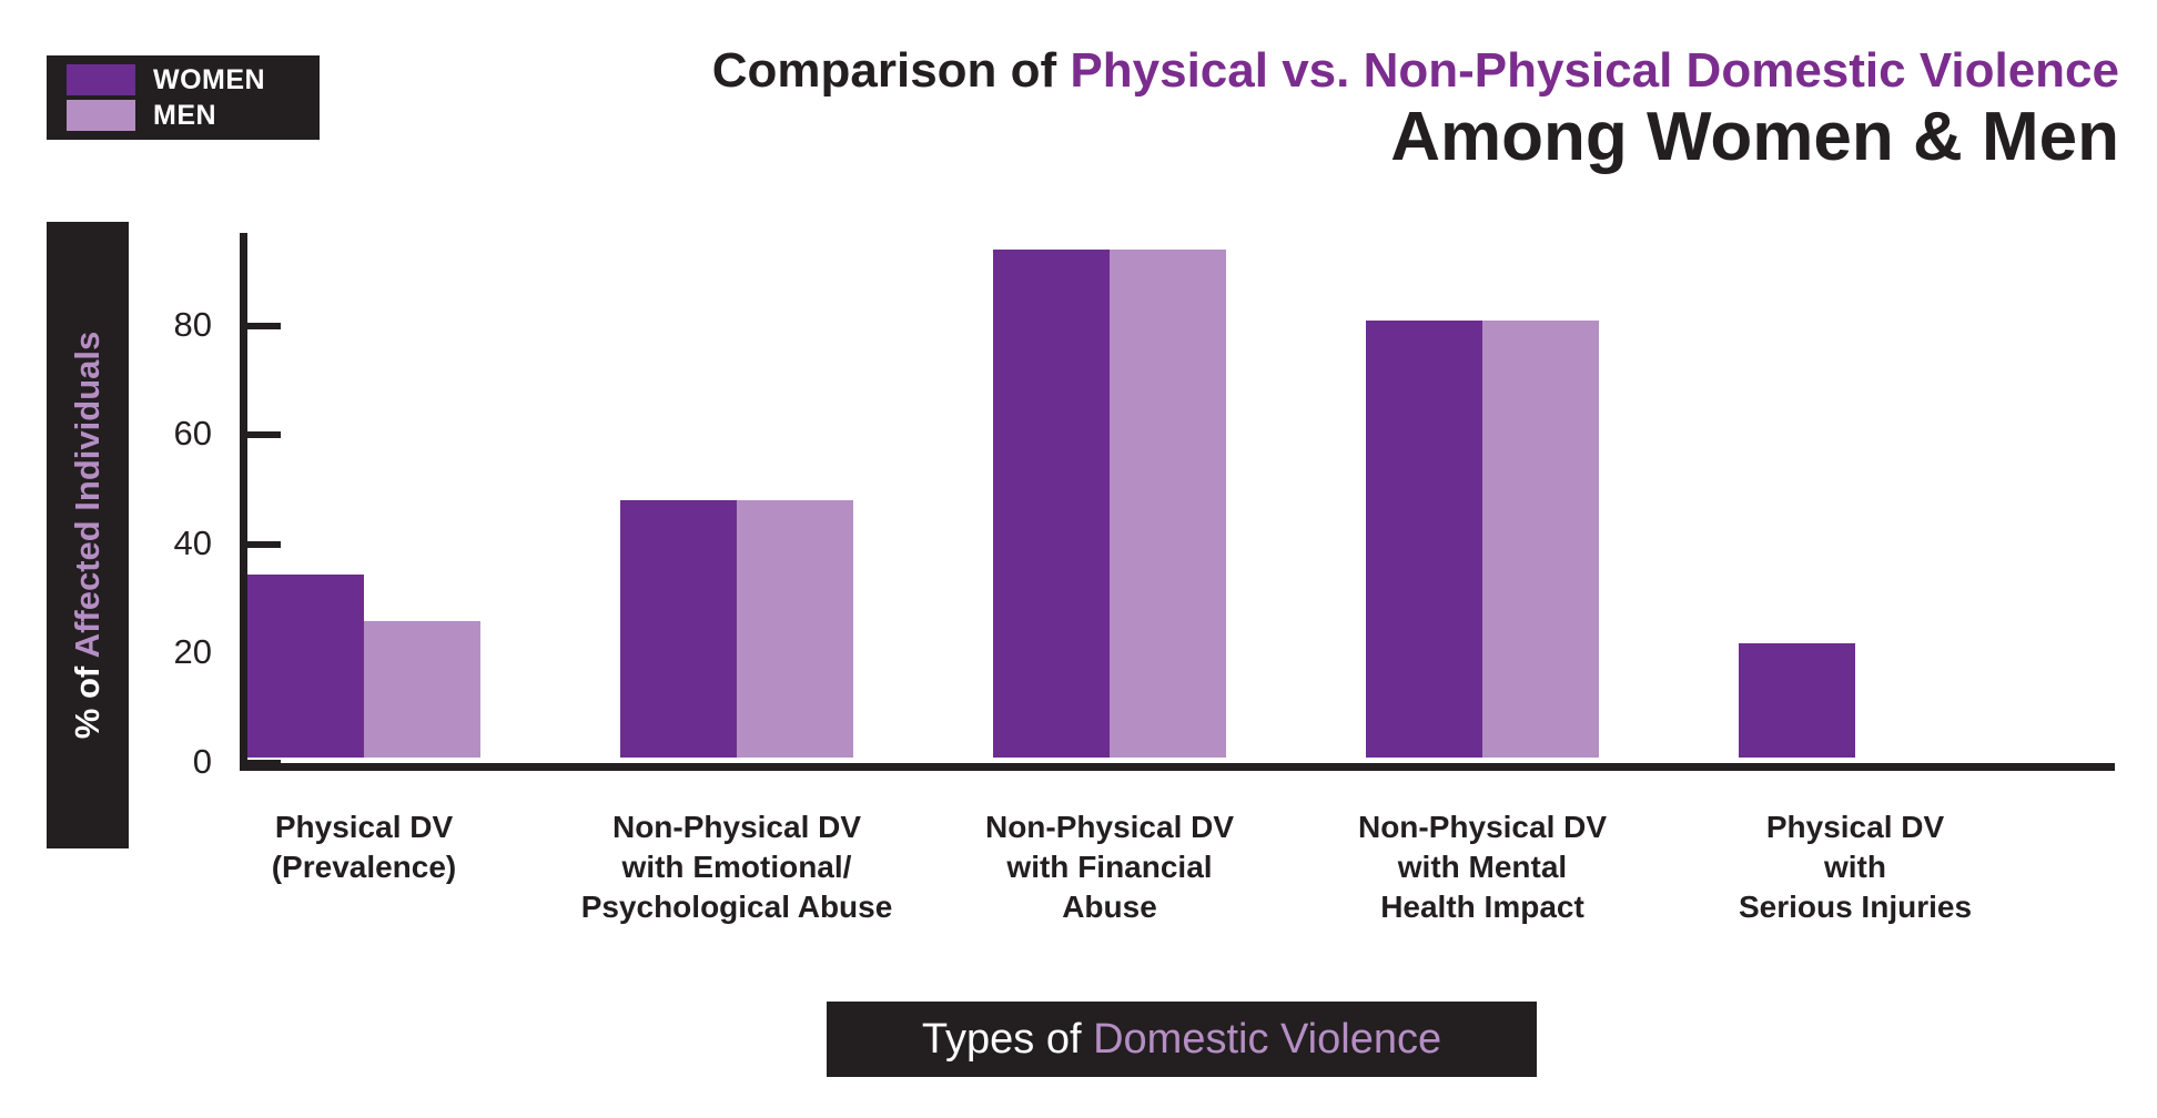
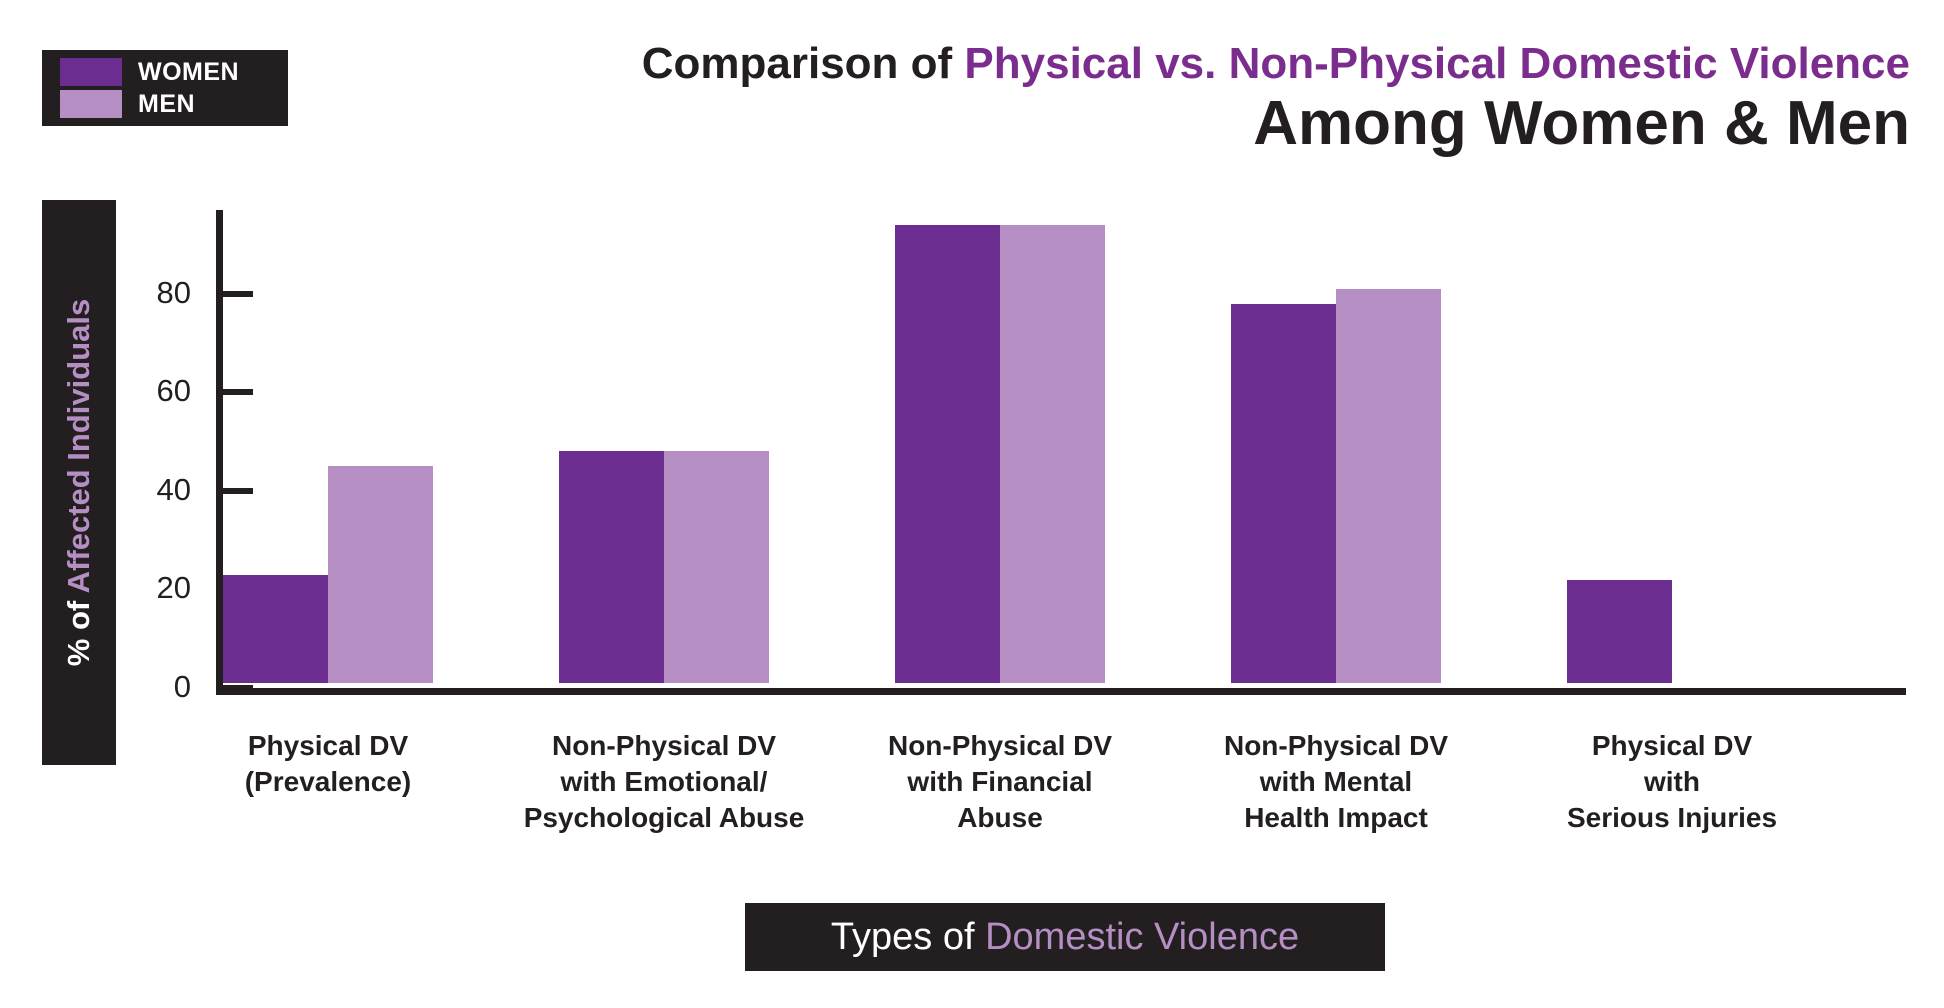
WOMEN/Physical DV (Prevalence): 34 -> 22
MEN/Physical DV (Prevalence): 25 -> 44
WOMEN/Non-Physical DV with Mental Health Impact: 80 -> 77
